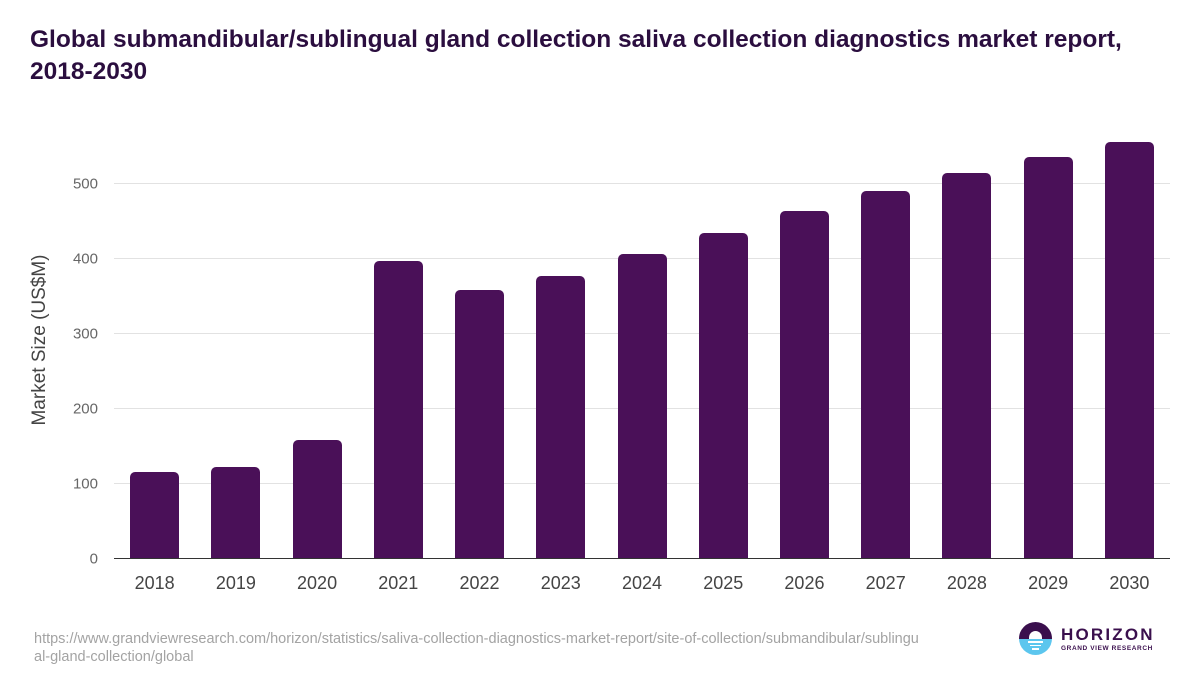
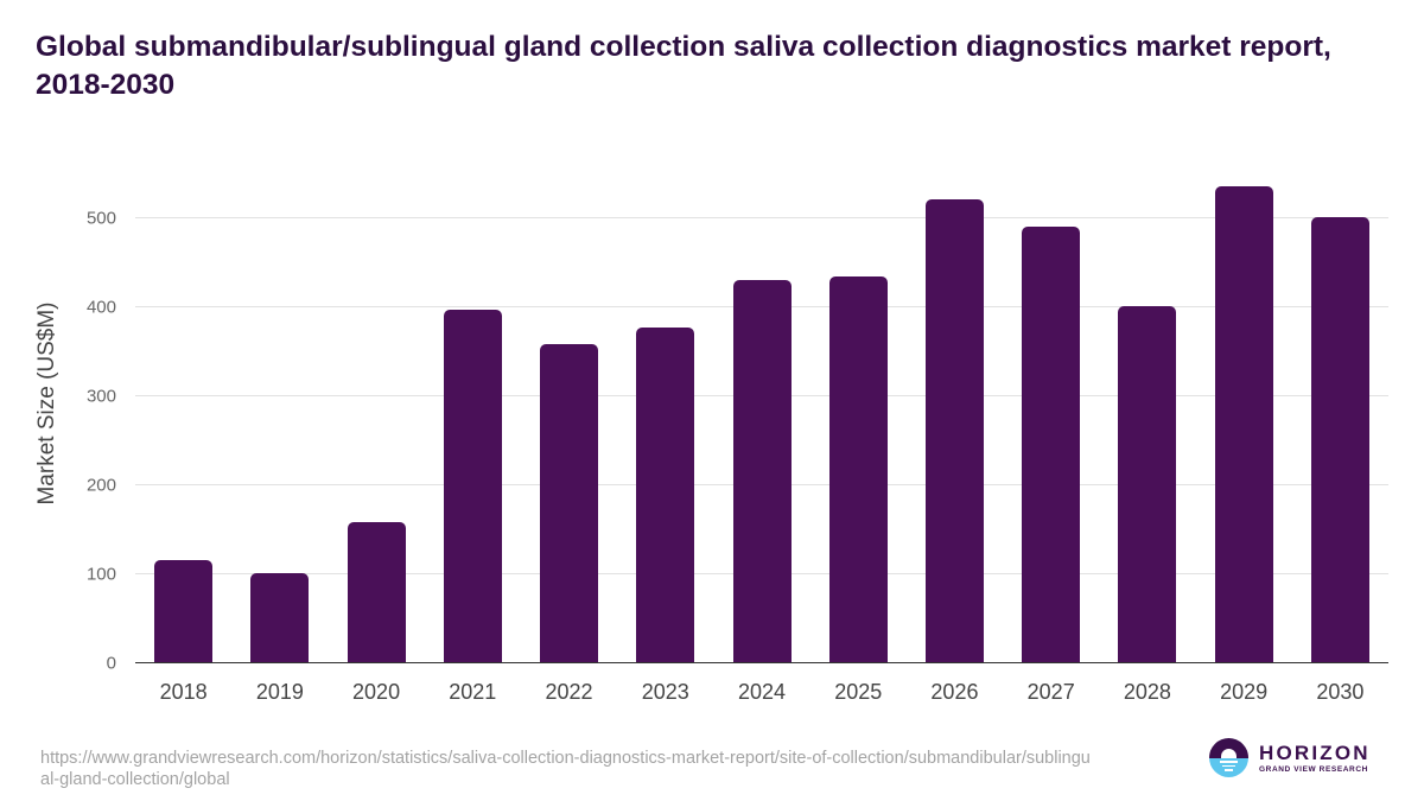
2019: 120 -> 100
2024: 400 -> 430
2026: 460 -> 520
2028: 510 -> 400
2030: 560 -> 500
